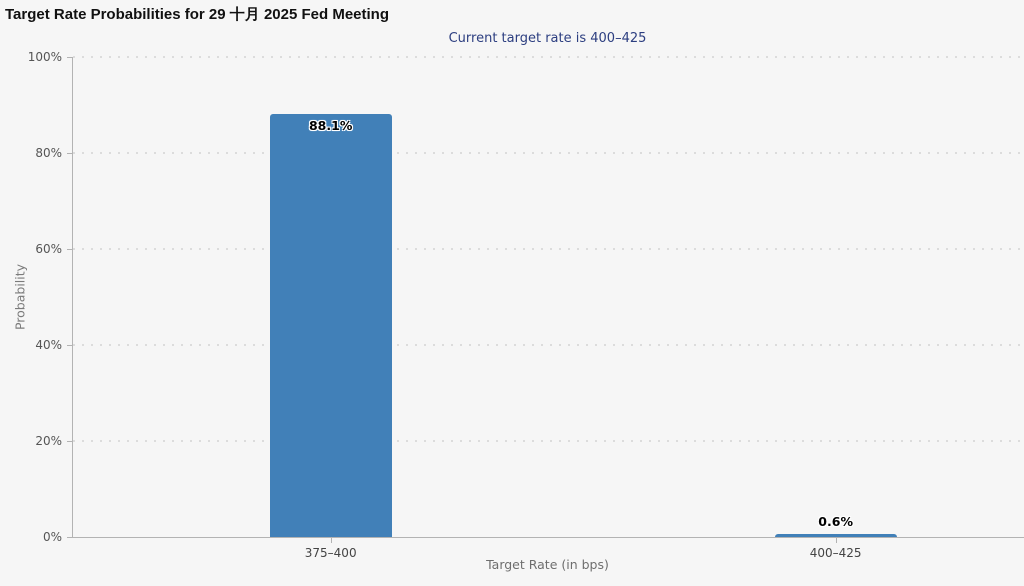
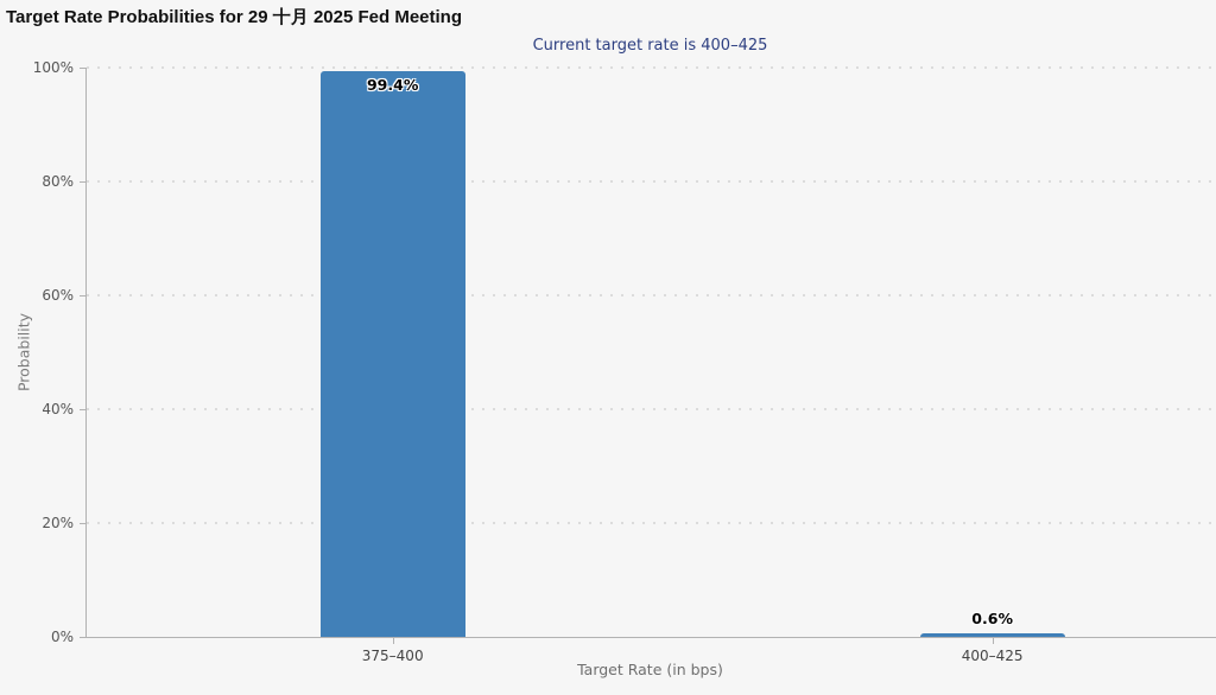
375–400: 88.1% -> 99.4%
